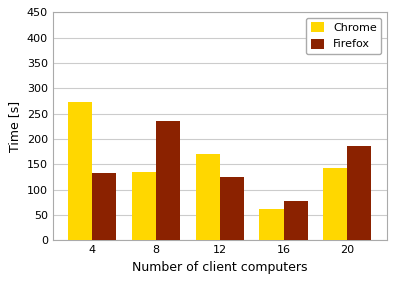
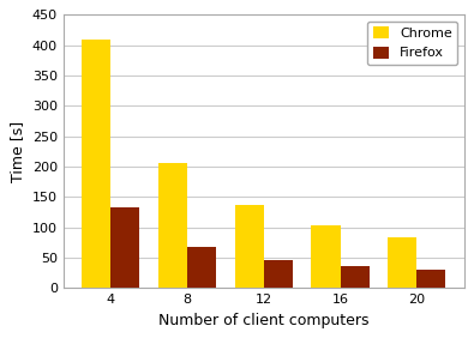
Chrome/4: 272 -> 410
Chrome/8: 134 -> 205
Firefox/8: 236 -> 68
Chrome/12: 170 -> 137
Firefox/12: 124 -> 45
Chrome/16: 62 -> 103
Firefox/16: 78 -> 37
Chrome/20: 142 -> 84
Firefox/20: 186 -> 31
